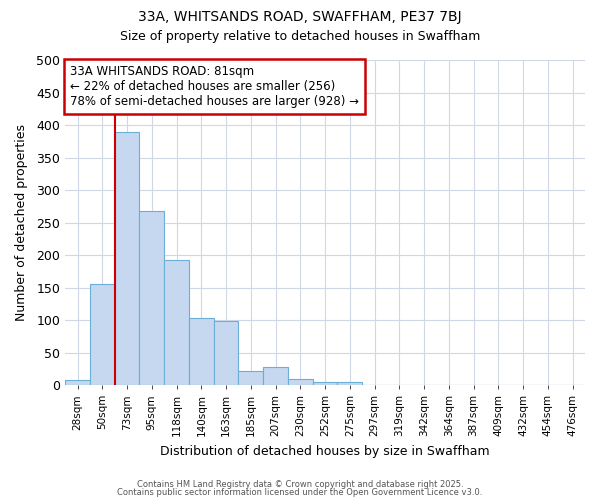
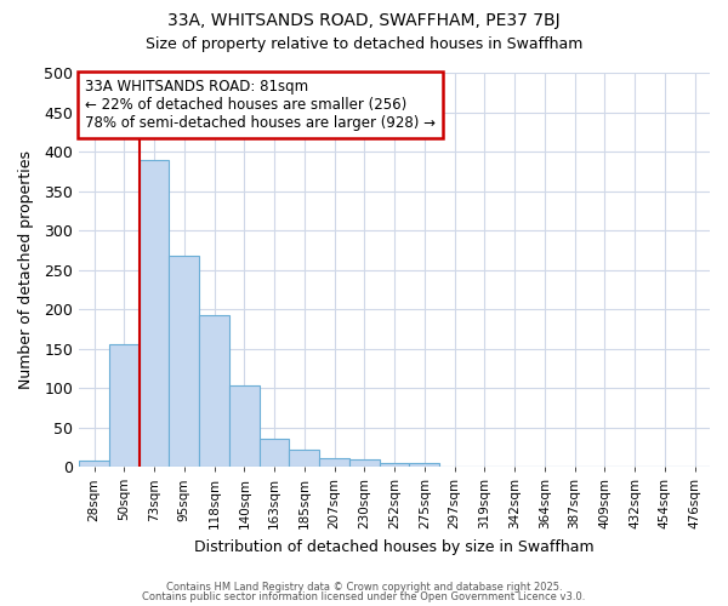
163sqm: 98 -> 35
207sqm: 28 -> 11
